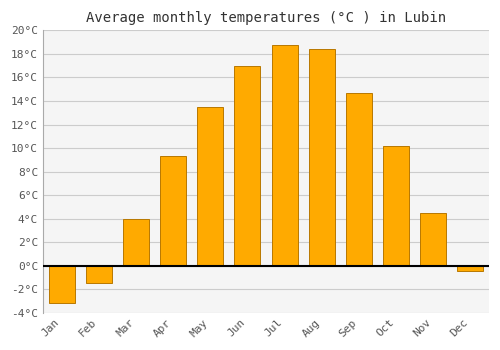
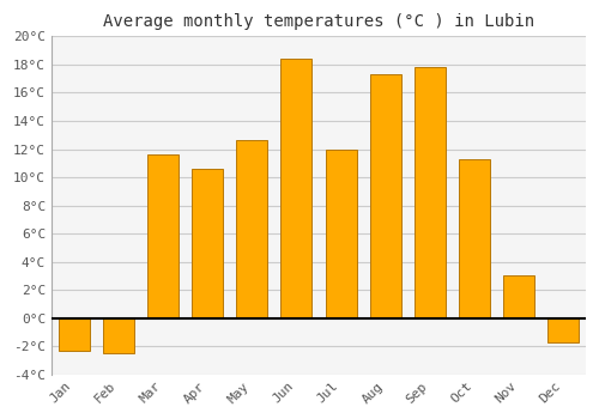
Jan: -3.2°C -> -2.3°C
Feb: -1.5°C -> -2.5°C
Mar: 4.0°C -> 11.6°C
Apr: 9.3°C -> 10.6°C
May: 13.5°C -> 12.6°C
Jun: 17.0°C -> 18.4°C
Jul: 18.8°C -> 12.0°C
Aug: 18.4°C -> 17.3°C
Sep: 14.7°C -> 17.8°C
Oct: 10.2°C -> 11.3°C
Nov: 4.5°C -> 3.0°C
Dec: -0.5°C -> -1.7°C
